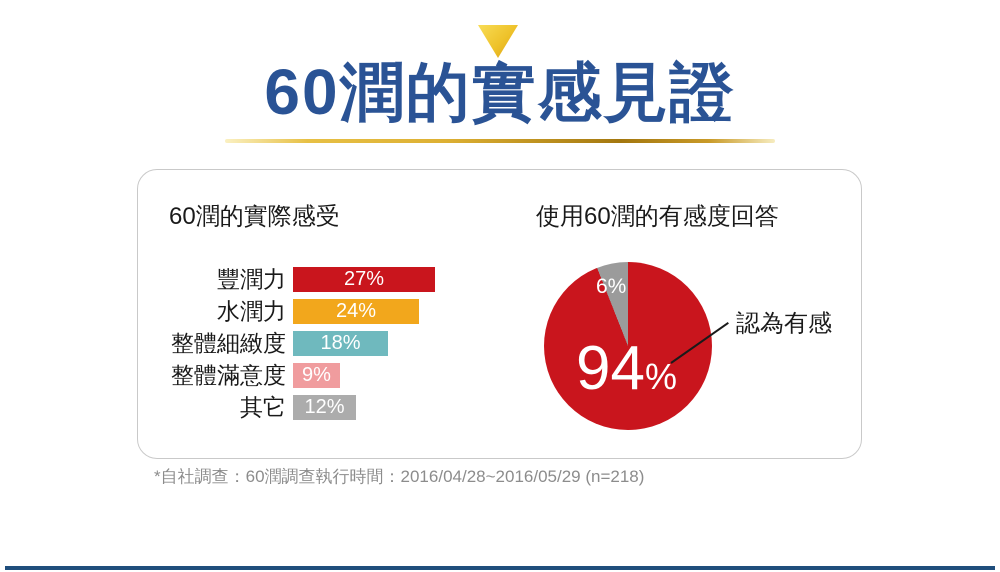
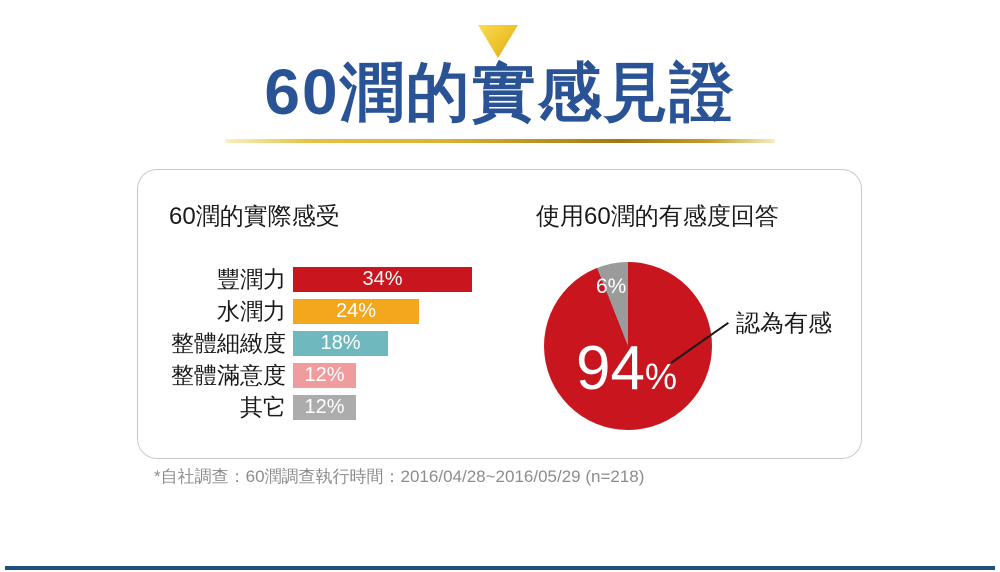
60潤的實際感受/豐潤力: 27% -> 34%
60潤的實際感受/整體滿意度: 9% -> 12%
